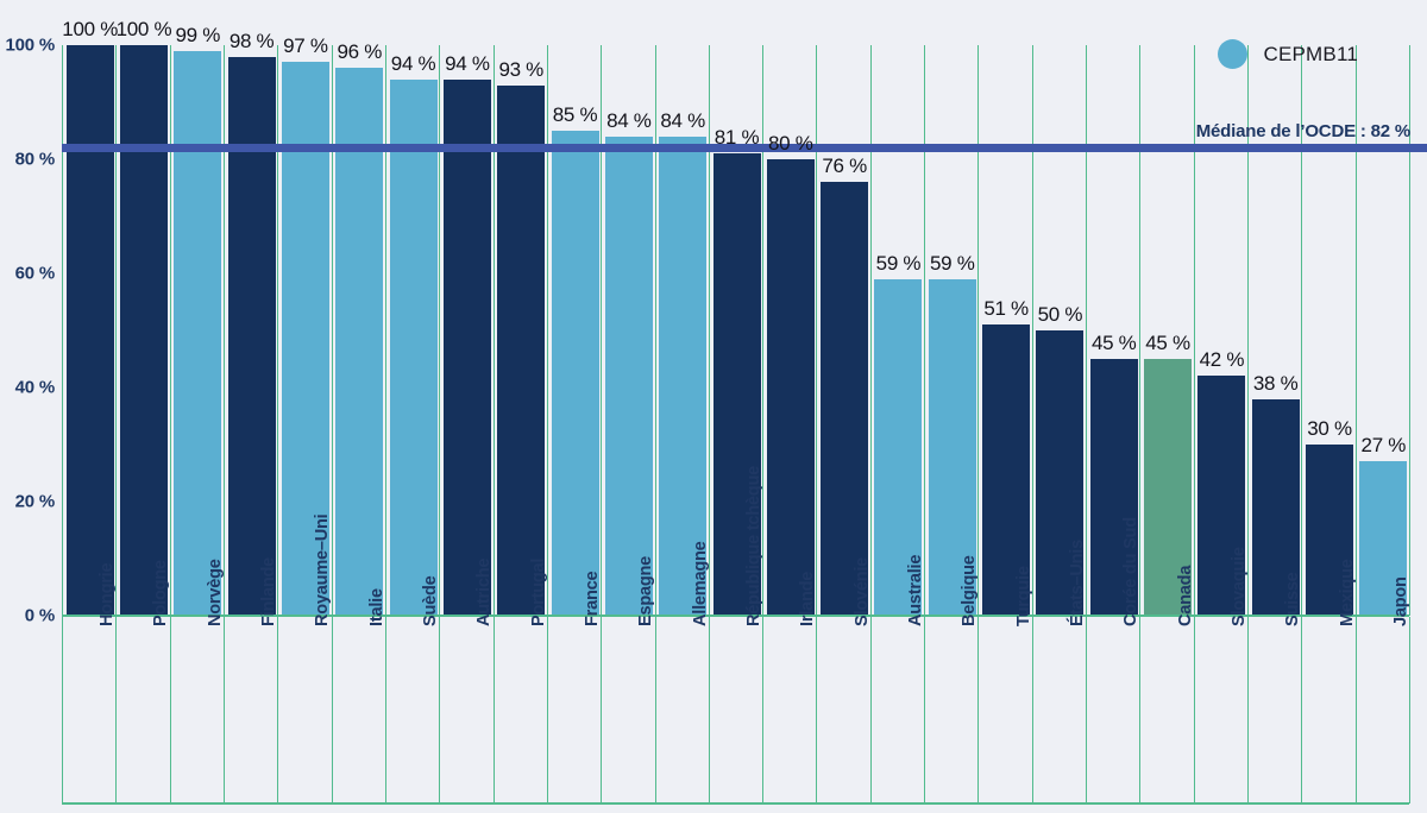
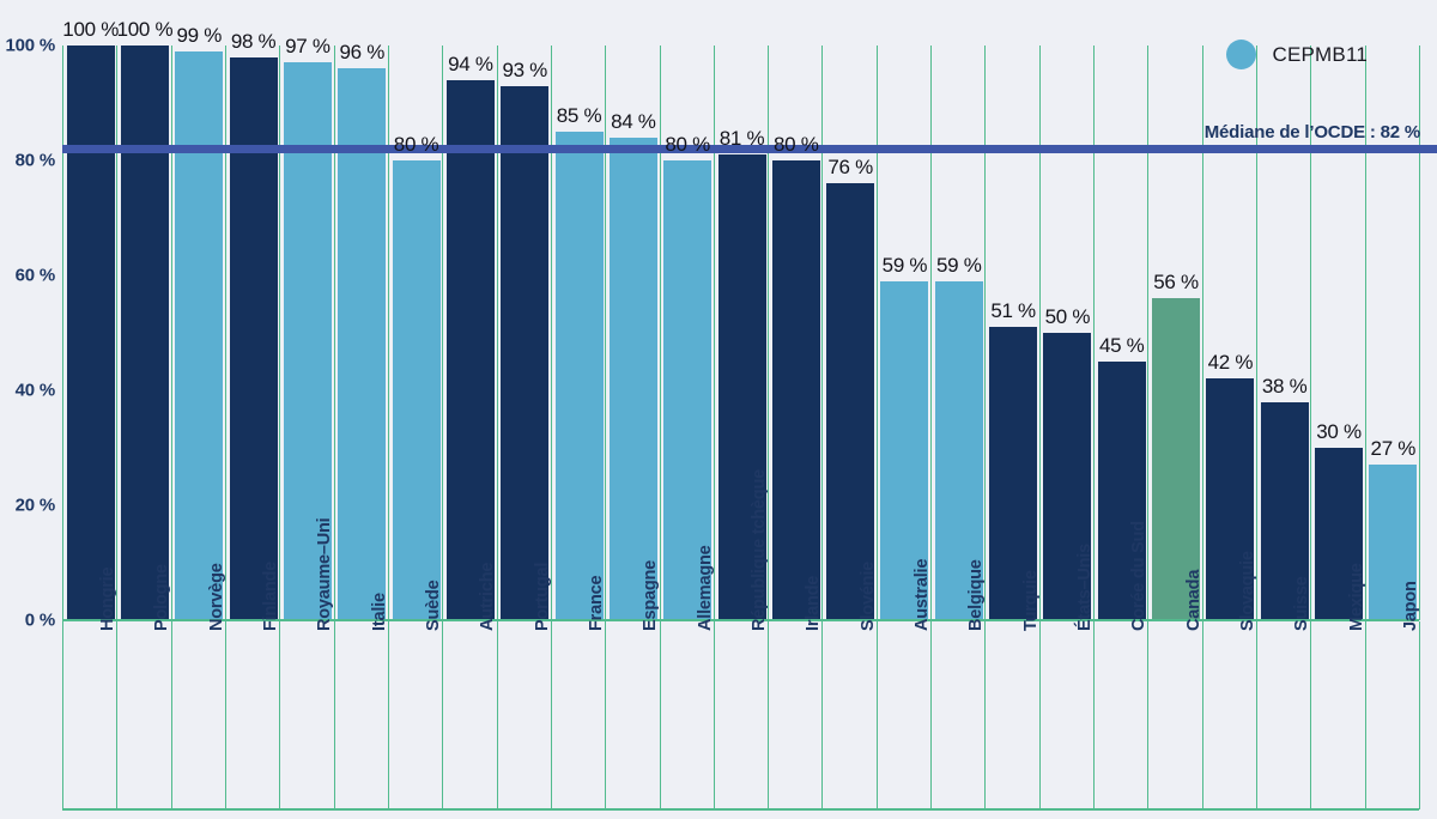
Suède: 94 -> 80
Allemagne: 84 -> 80
Canada: 45 -> 56
